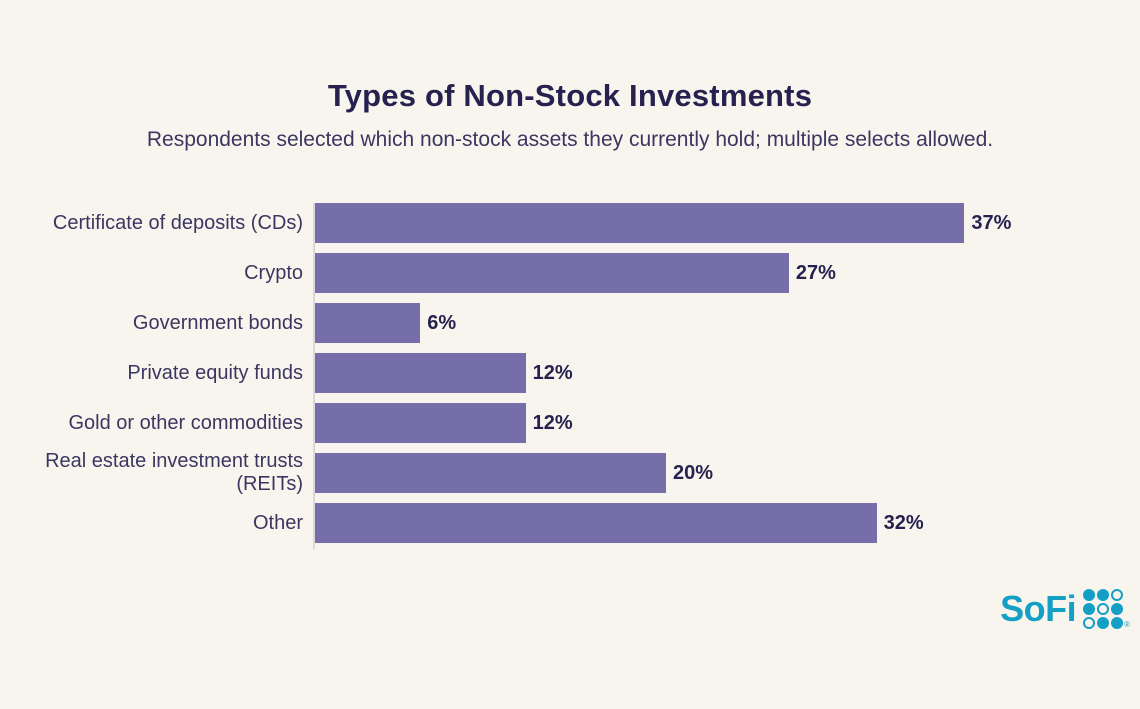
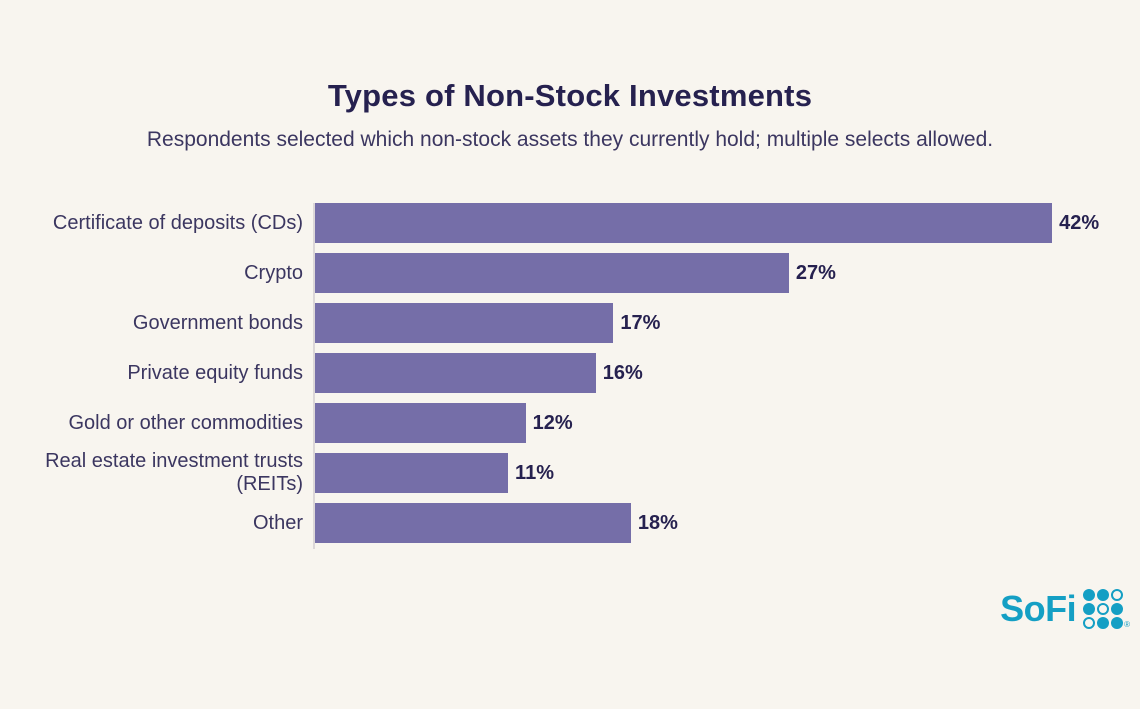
Certificate of deposits (CDs): 37% -> 42%
Government bonds: 6% -> 17%
Private equity funds: 12% -> 16%
Real estate investment trusts (REITs): 20% -> 11%
Other: 32% -> 18%
